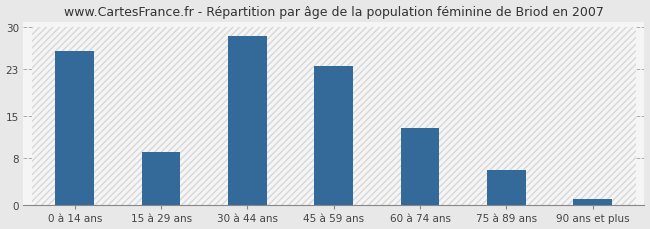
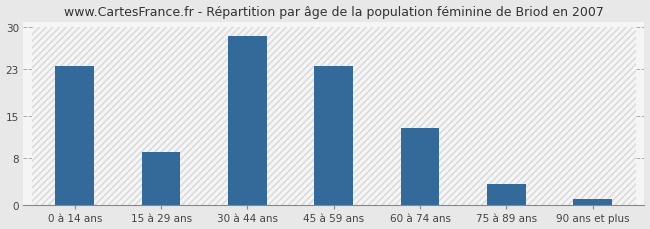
0 à 14 ans: 26.0 -> 23.5
75 à 89 ans: 6.0 -> 3.5
